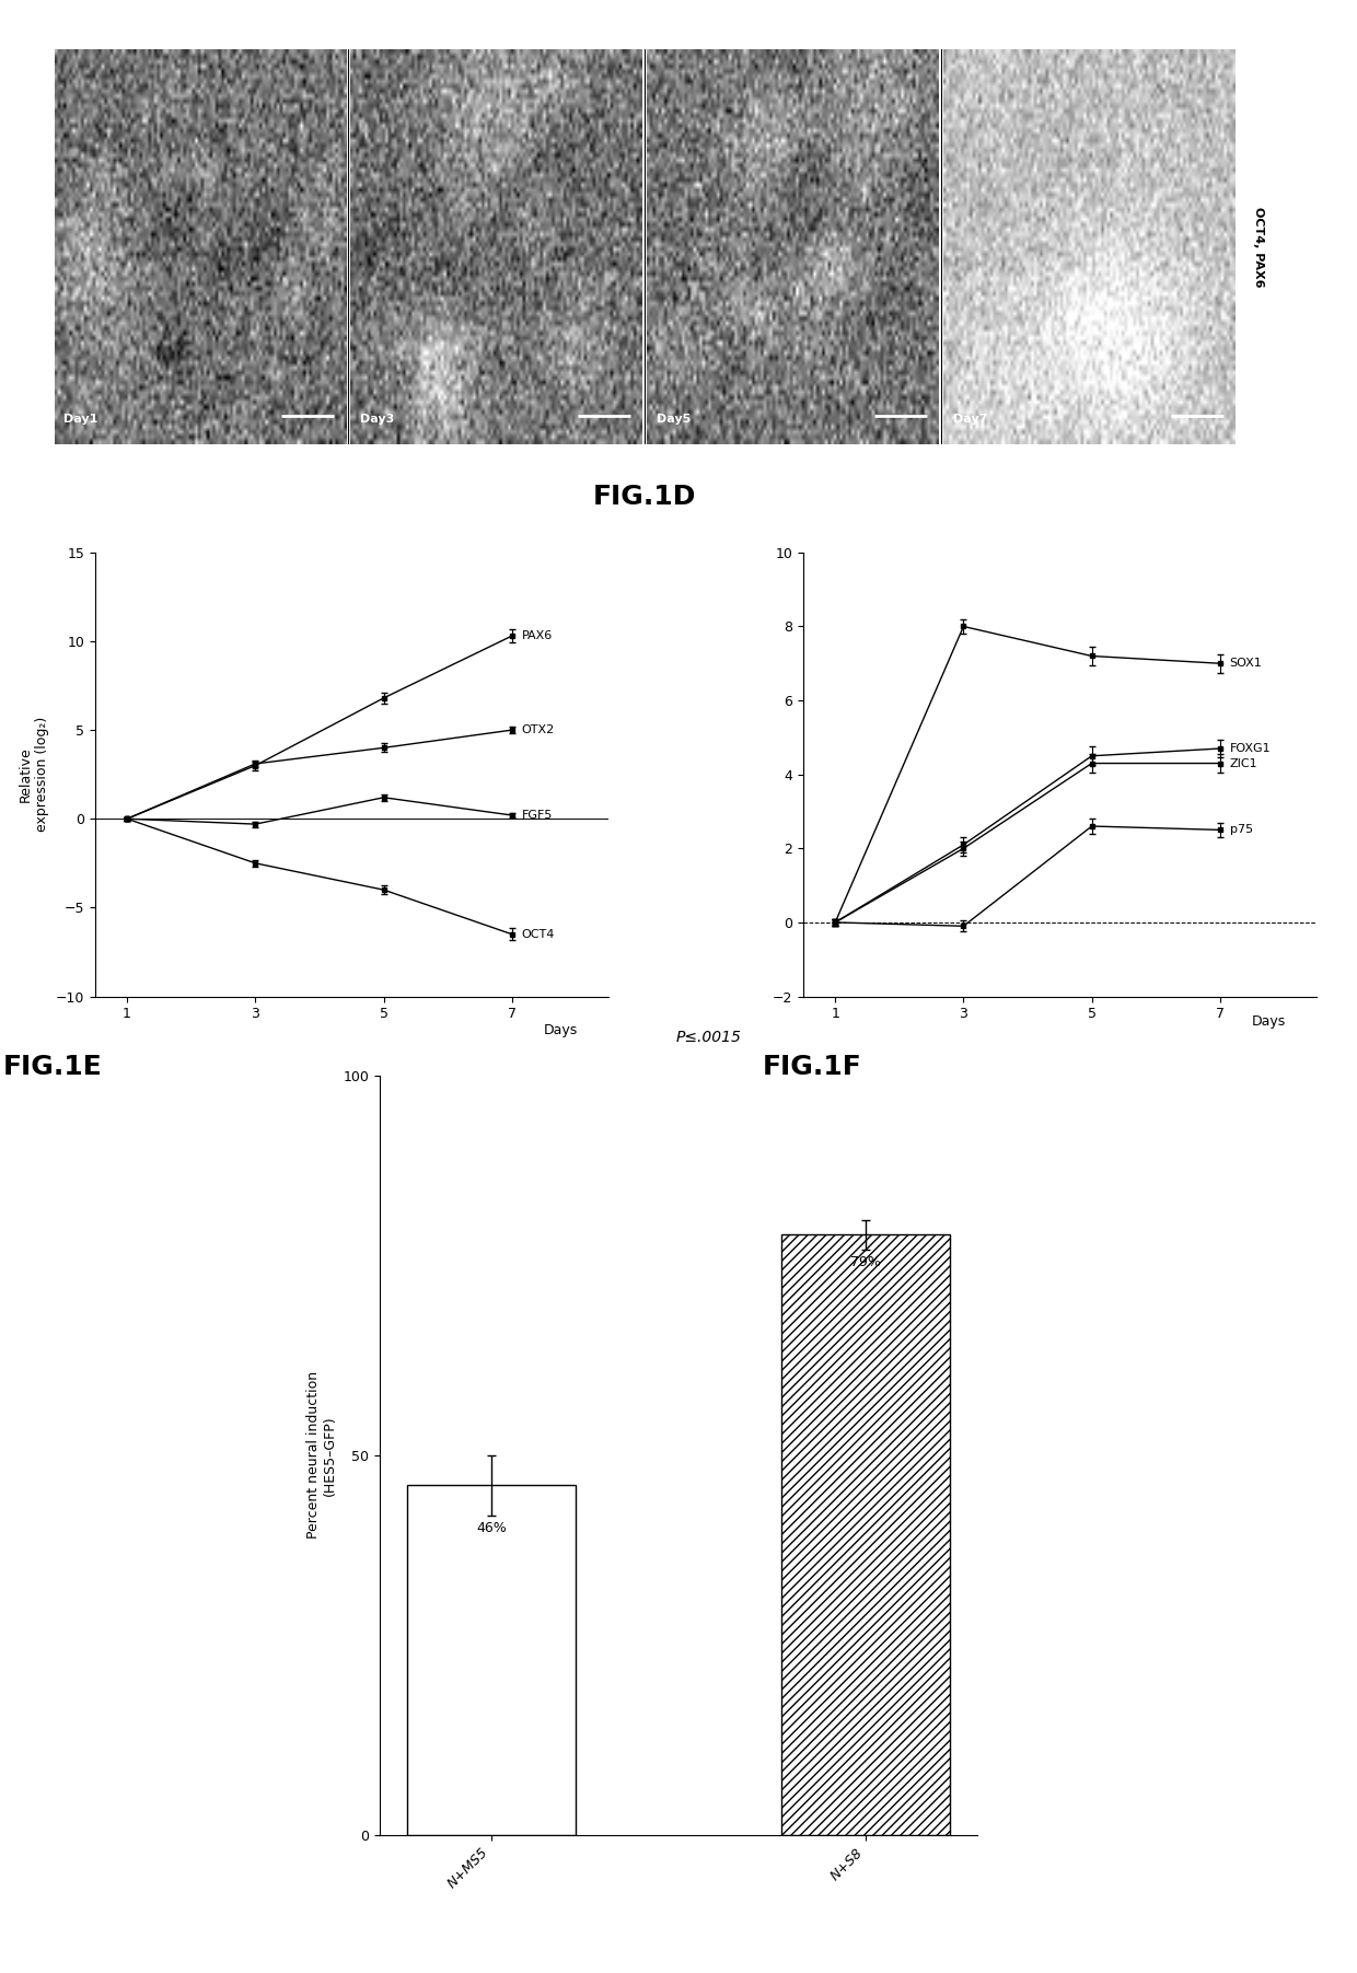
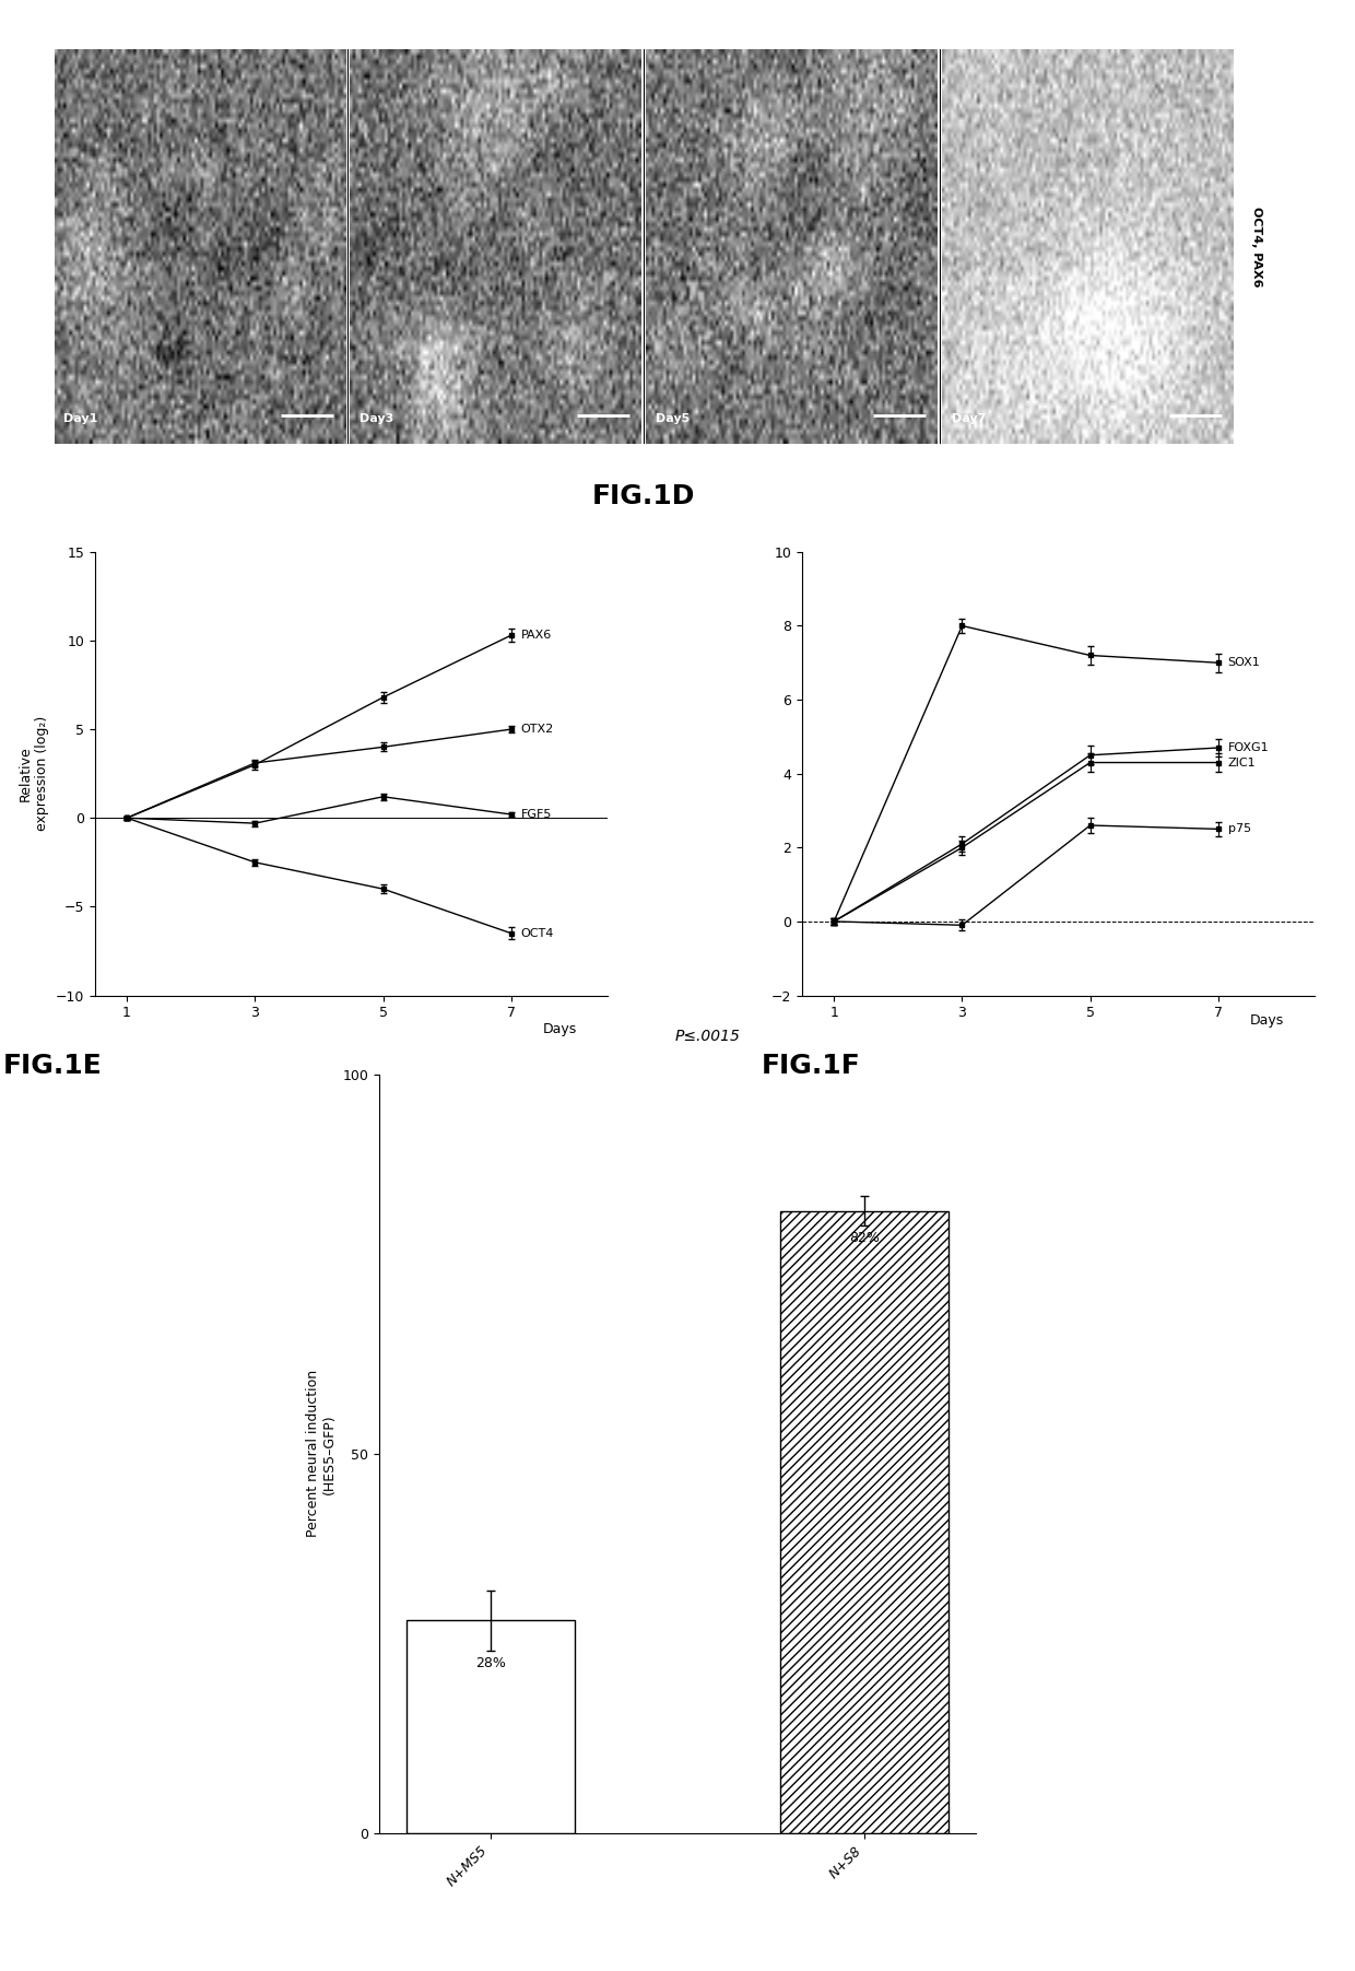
N+MS5: 46% -> 28%
N+S8: 79% -> 82%
